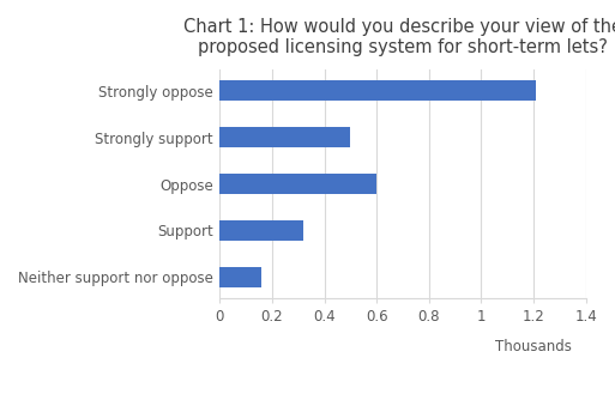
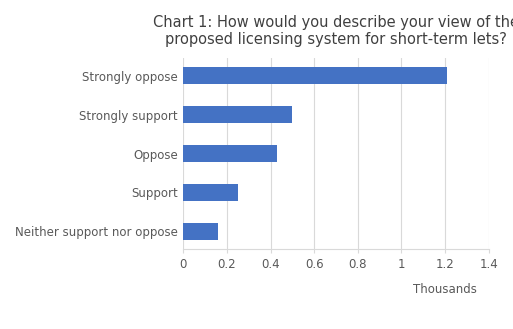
Oppose: 0.60 -> 0.43
Support: 0.32 -> 0.25
